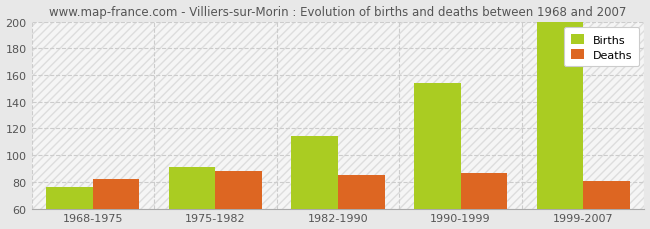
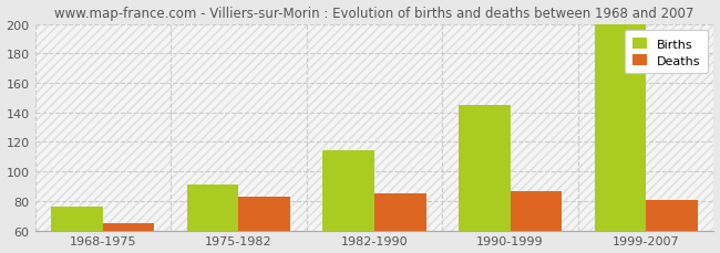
Deaths/1968-1975: 82 -> 65
Deaths/1975-1982: 88 -> 83
Births/1990-1999: 154 -> 145
